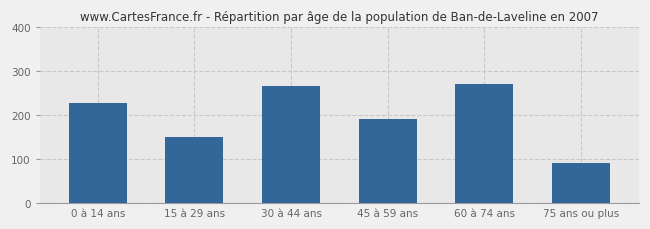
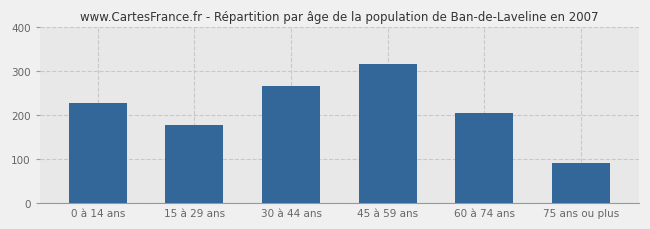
15 à 29 ans: 150 -> 178
45 à 59 ans: 190 -> 315
60 à 74 ans: 270 -> 205
